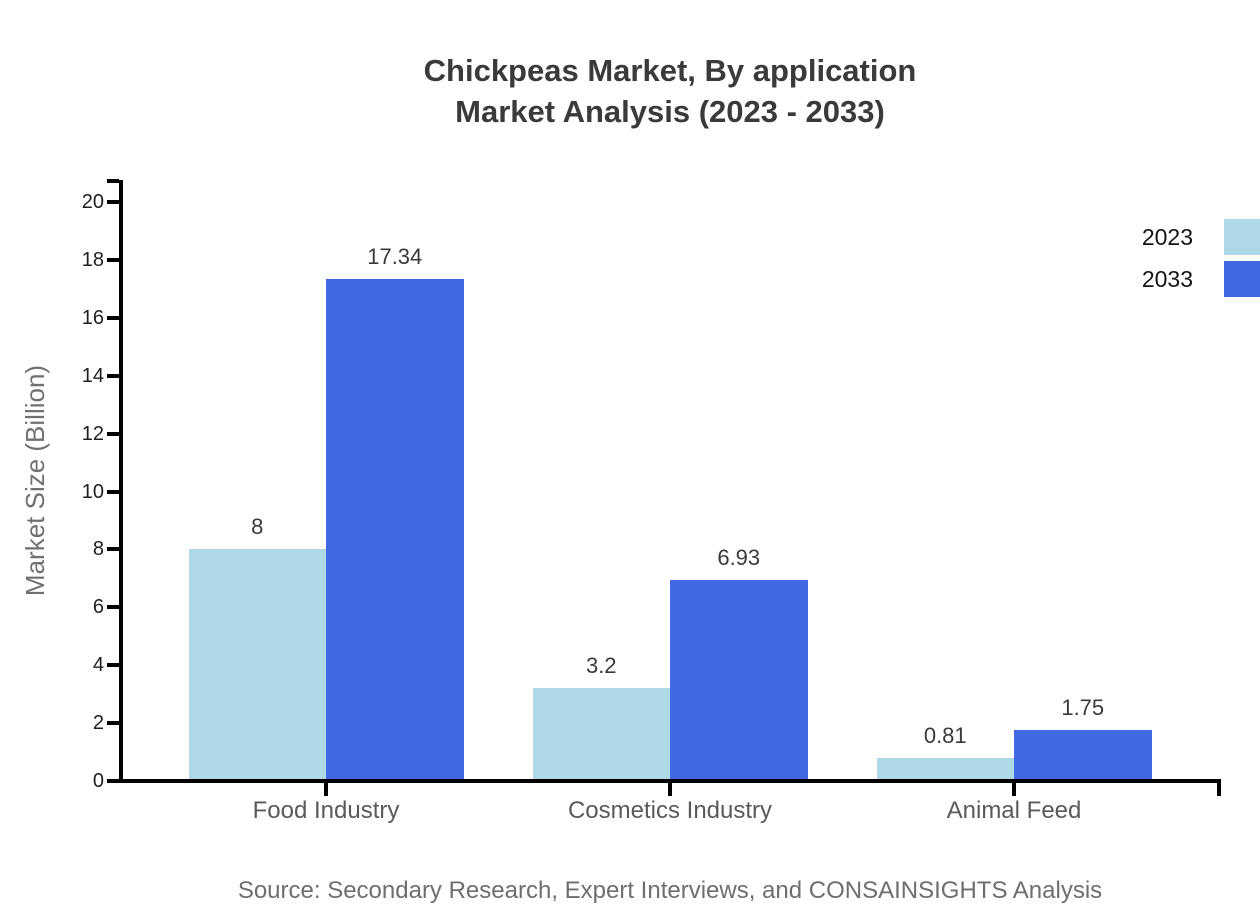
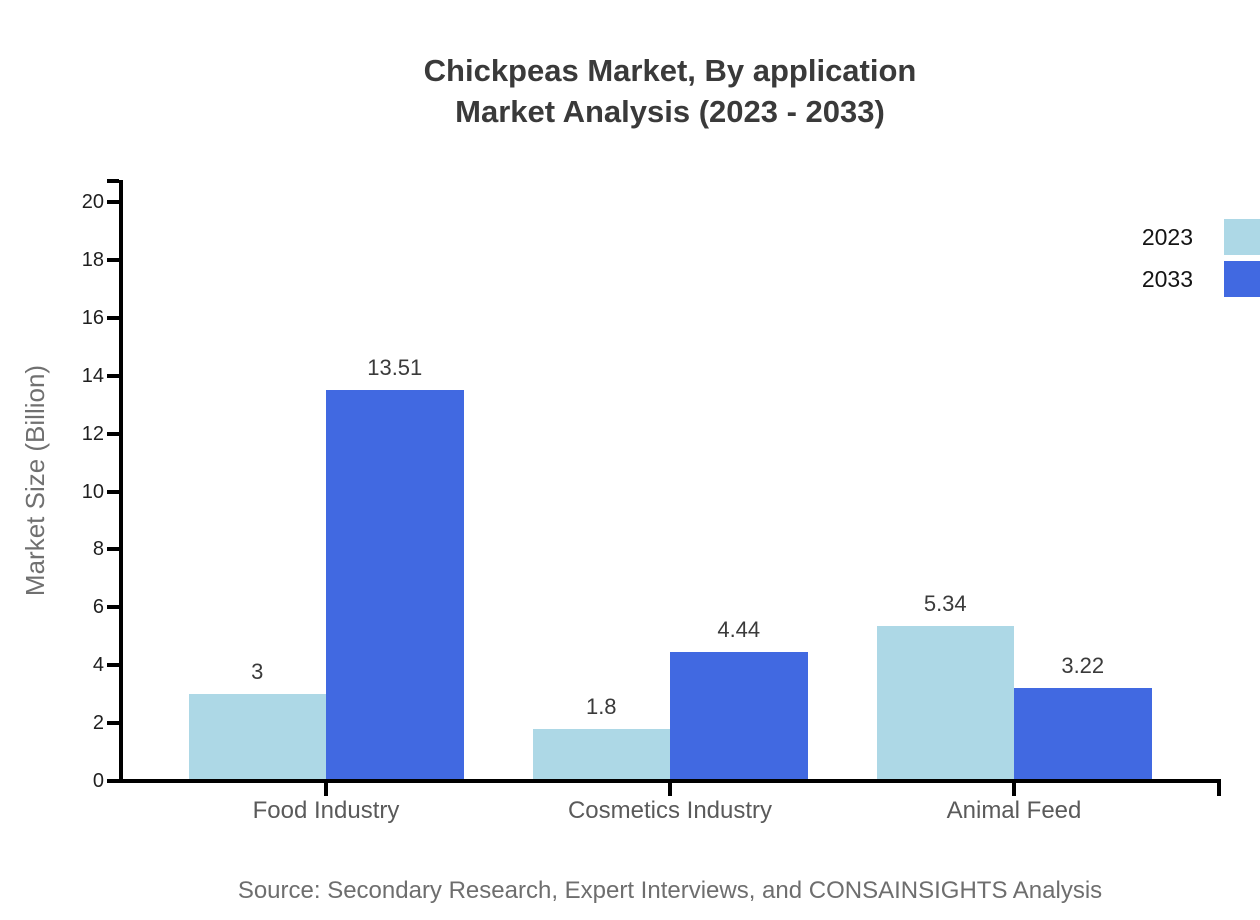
2023/Food Industry: 8 -> 3
2033/Food Industry: 17.34 -> 13.51
2023/Cosmetics Industry: 3.2 -> 1.8
2033/Cosmetics Industry: 6.93 -> 4.44
2023/Animal Feed: 0.81 -> 5.34
2033/Animal Feed: 1.75 -> 3.22
